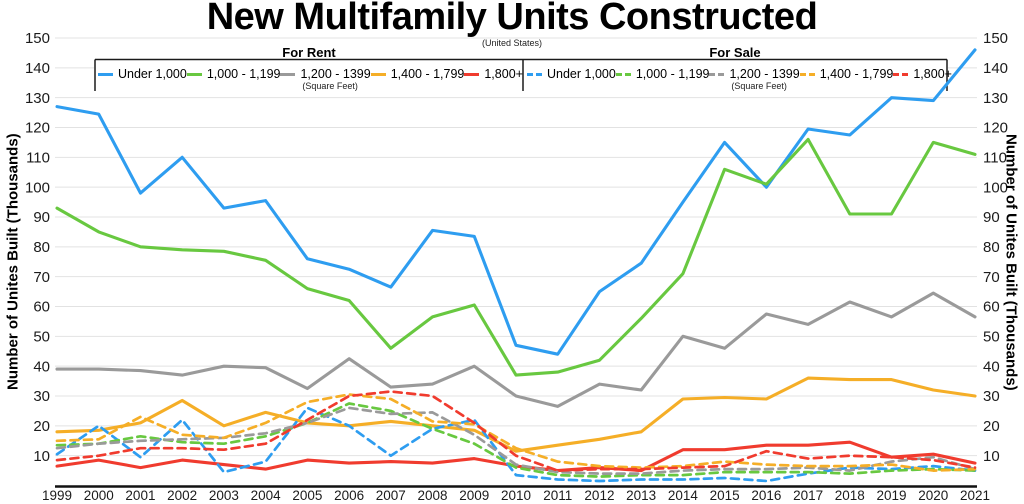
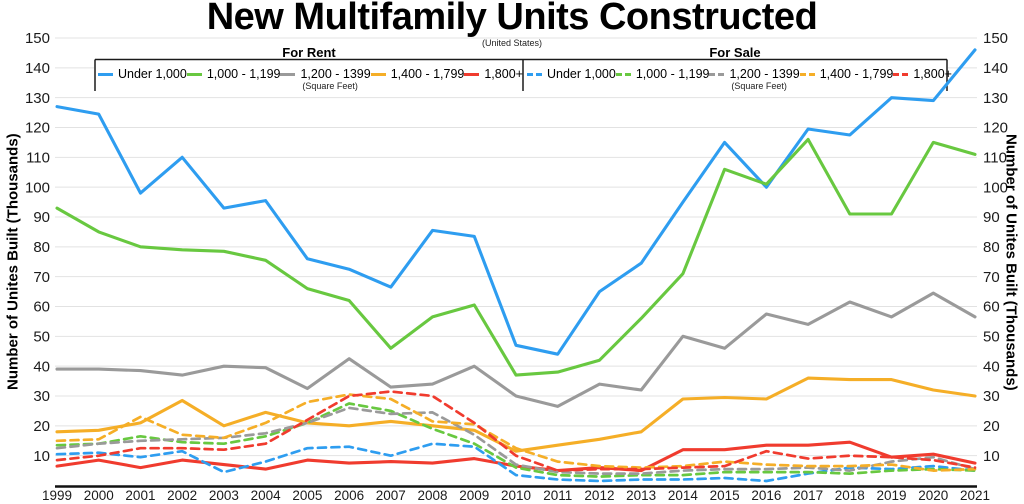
For Sale Under 1,000/2000: 20 -> 11
For Sale Under 1,000/2002: 22 -> 12
For Sale Under 1,000/2005: 26 -> 12
For Sale Under 1,000/2006: 20 -> 13
For Sale Under 1,000/2008: 19 -> 14
For Sale Under 1,000/2009: 22 -> 13
